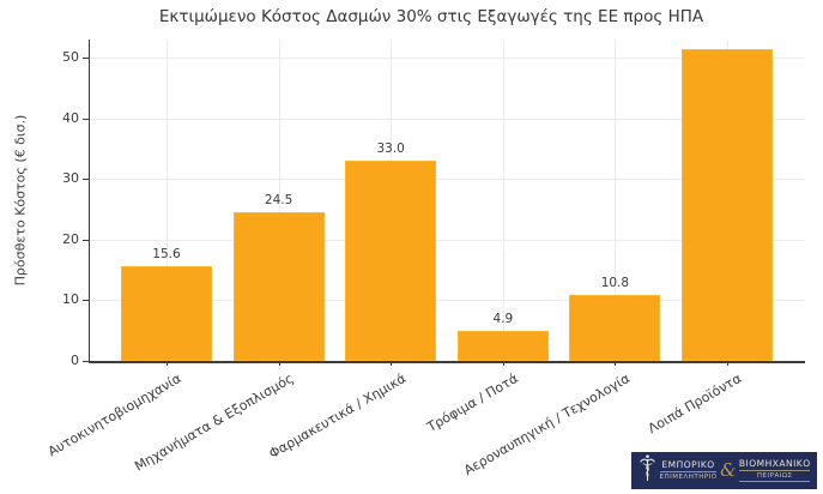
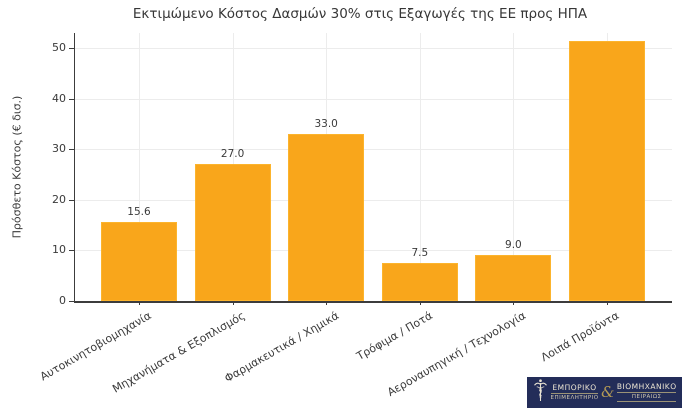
Μηχανήματα & Εξοπλισμός: 24.5 -> 27.0
Τρόφιμα / Ποτά: 4.9 -> 7.5
Αεροναυπηγική / Τεχνολογία: 10.8 -> 9.0
